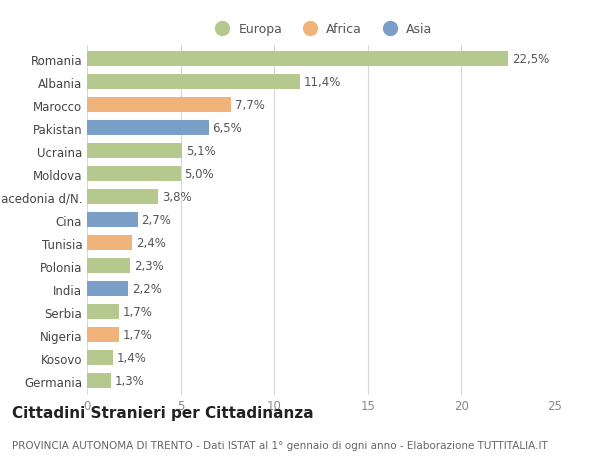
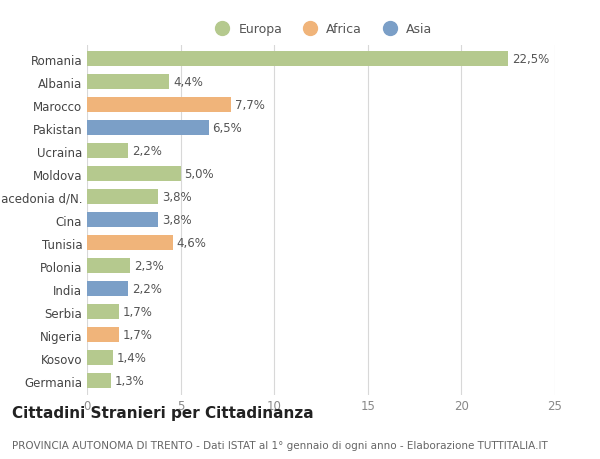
Albania: 11,4% -> 4,4%
Ucraina: 5,1% -> 2,2%
Cina: 2,7% -> 3,8%
Tunisia: 2,4% -> 4,6%
